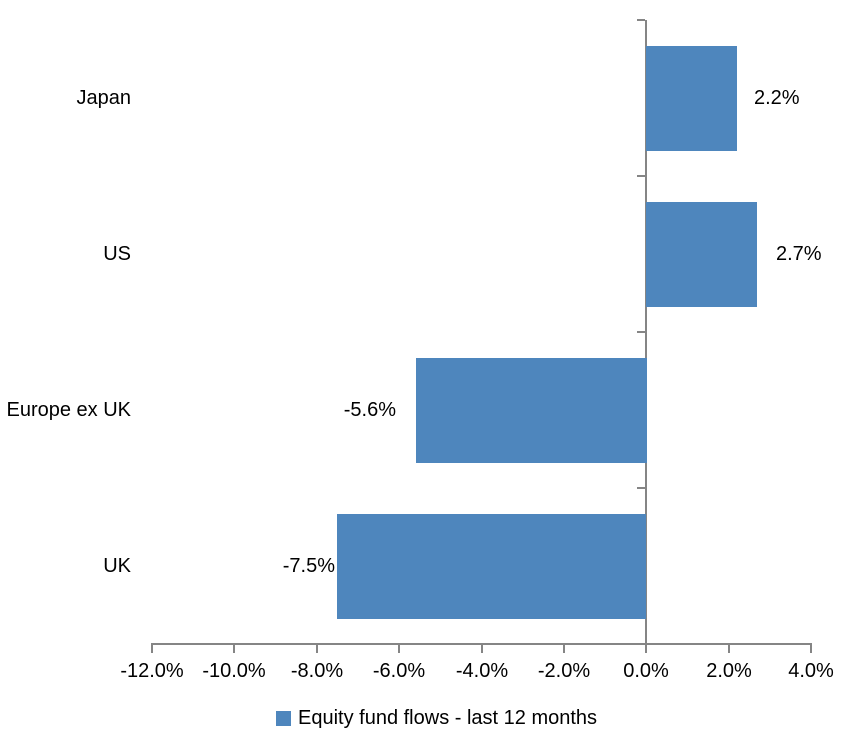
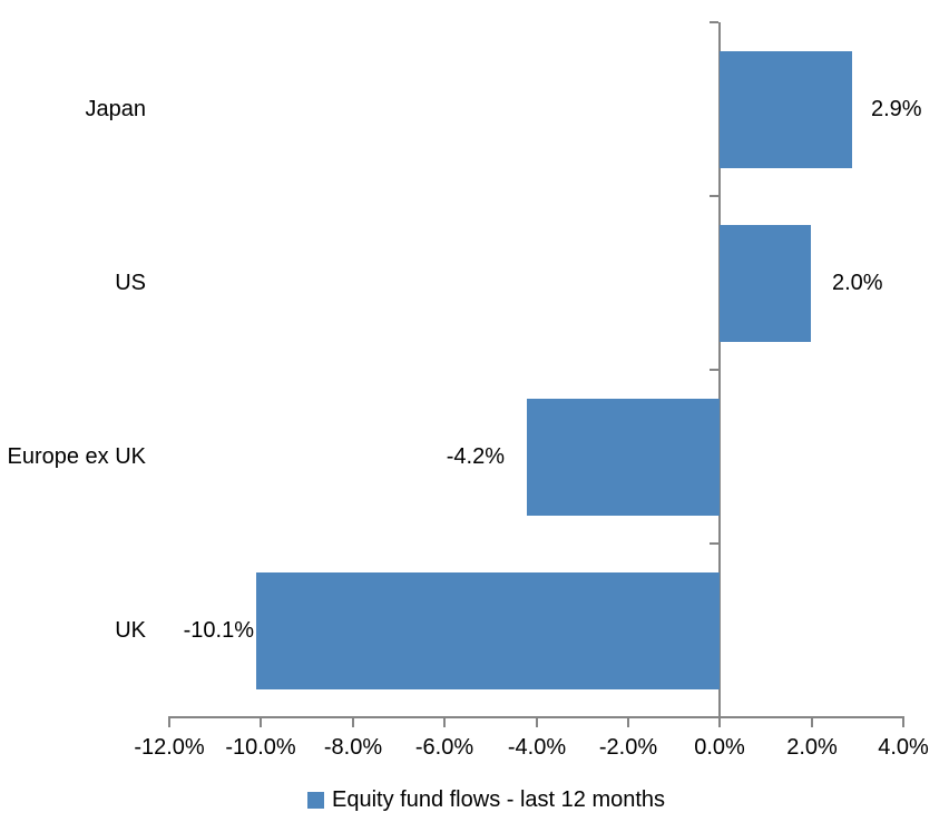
Japan: 2.2% -> 2.9%
US: 2.7% -> 2.0%
Europe ex UK: -5.6% -> -4.2%
UK: -7.5% -> -10.1%
